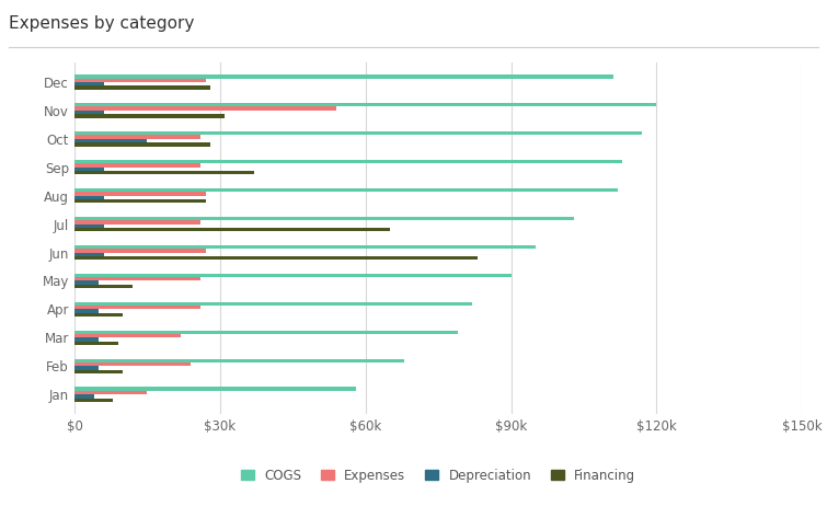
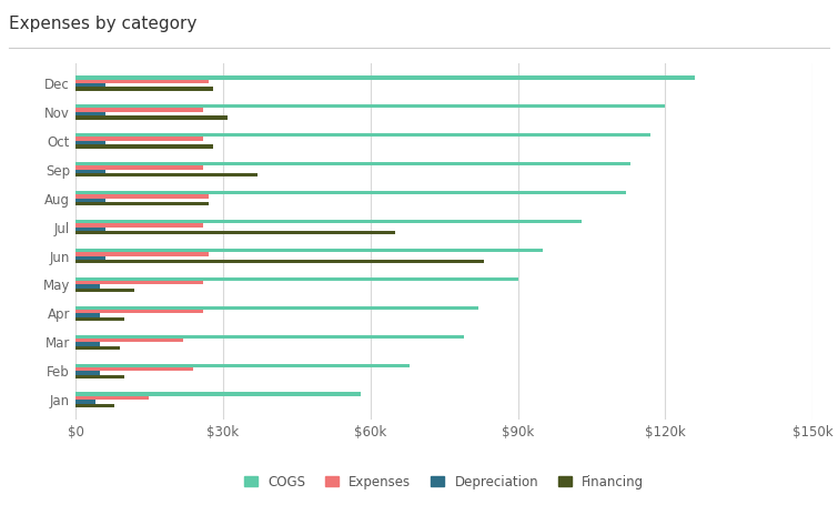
COGS/Dec: $111k -> $126k
Expenses/Nov: $54k -> $26k
Depreciation/Oct: $15k -> $6k
